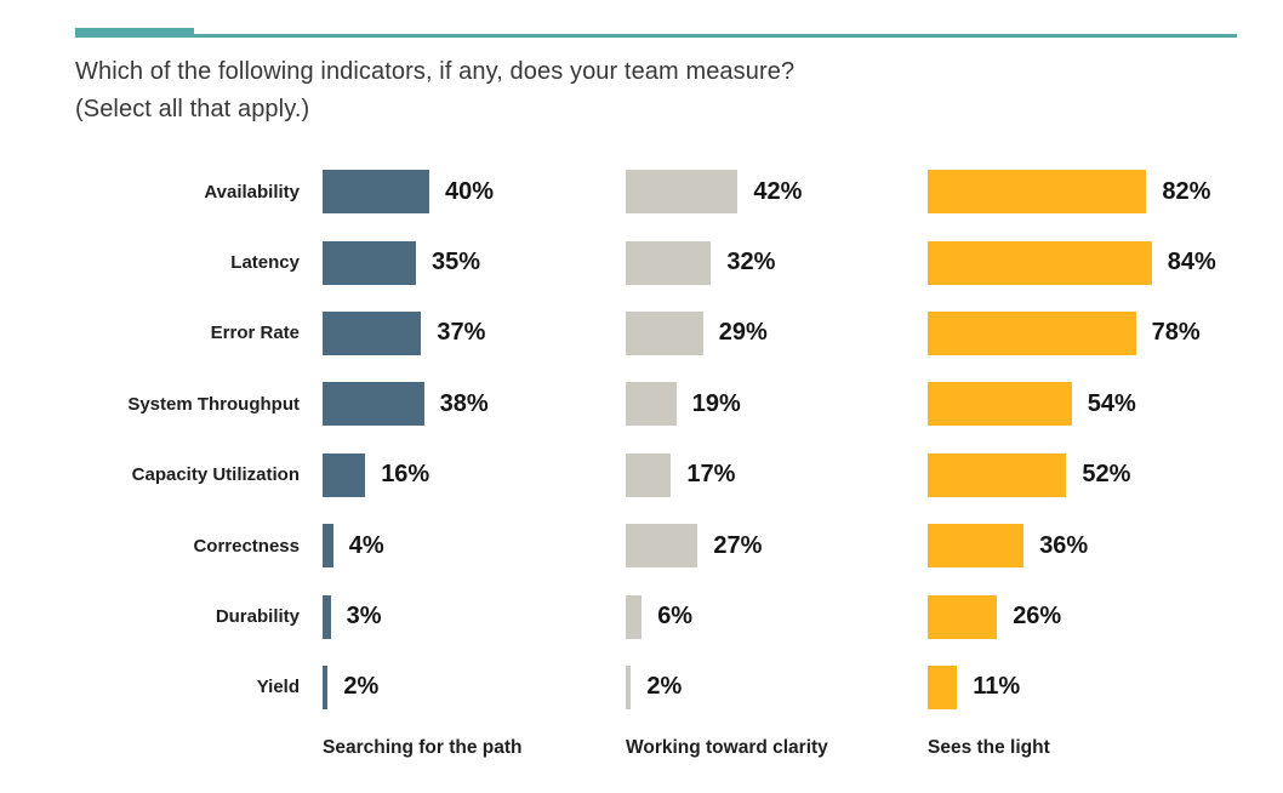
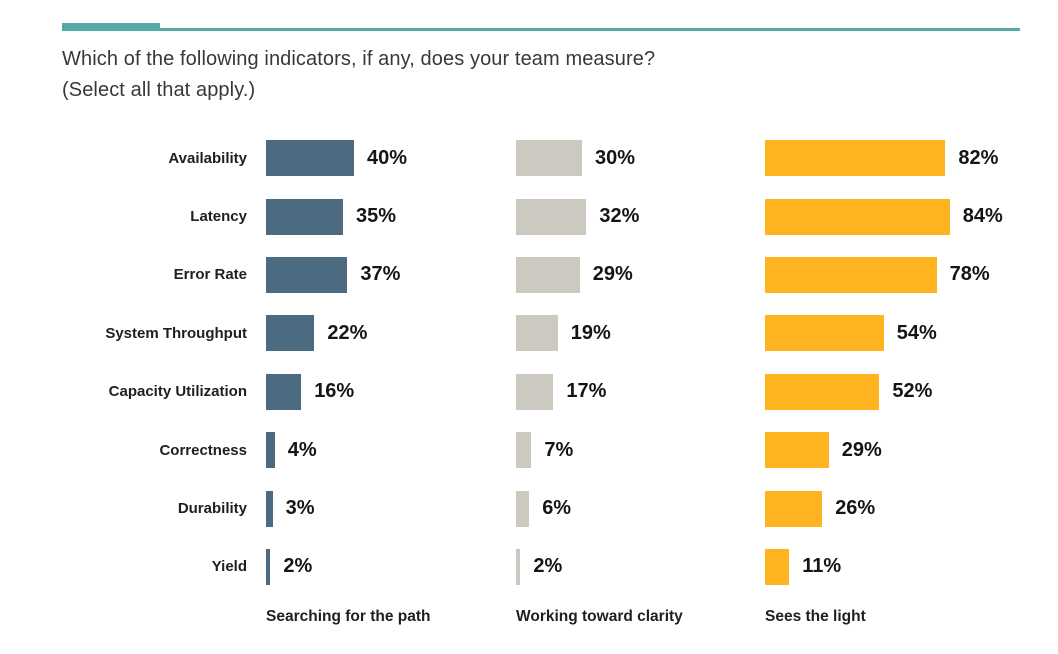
Working toward clarity/Availability: 42% -> 30%
Searching for the path/System Throughput: 38% -> 22%
Working toward clarity/Correctness: 27% -> 7%
Sees the light/Correctness: 36% -> 29%
